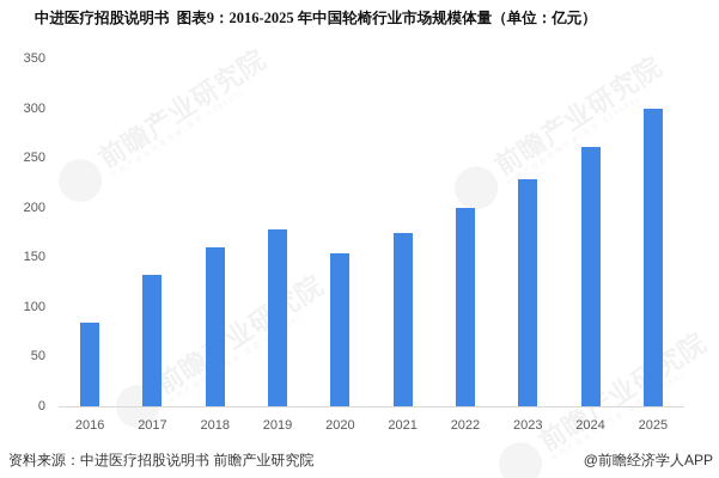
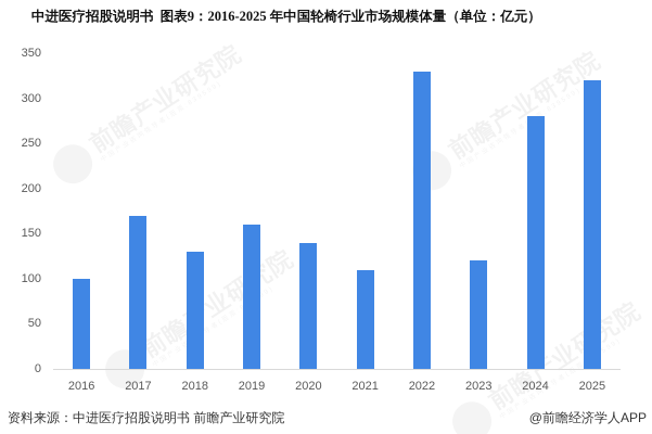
2016: 80 -> 100
2017: 130 -> 170
2018: 160 -> 130
2019: 180 -> 160
2020: 150 -> 140
2021: 170 -> 110
2022: 200 -> 330
2023: 230 -> 120
2024: 260 -> 280
2025: 300 -> 320
